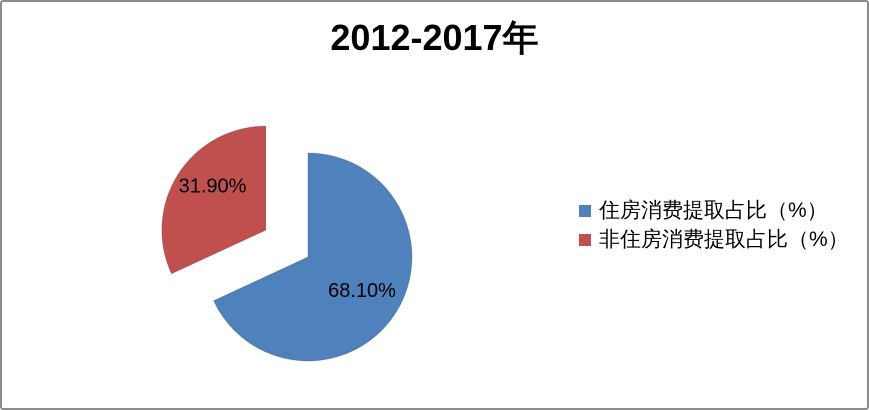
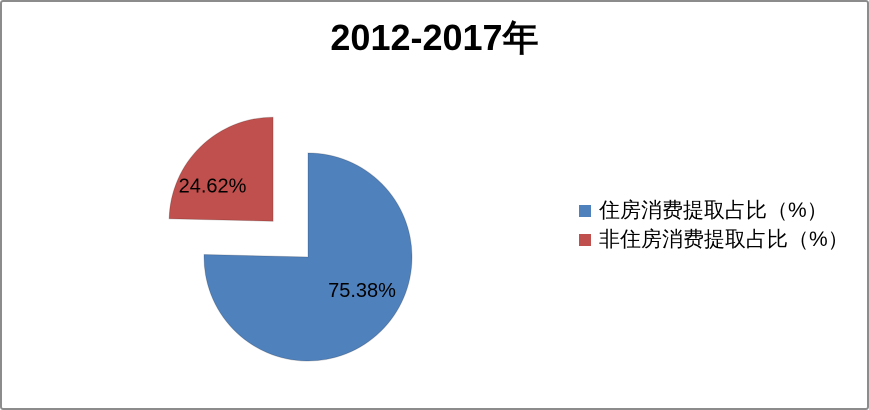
住房消费提取占比（%）: 68.10% -> 75.38%
非住房消费提取占比（%）: 31.90% -> 24.62%
